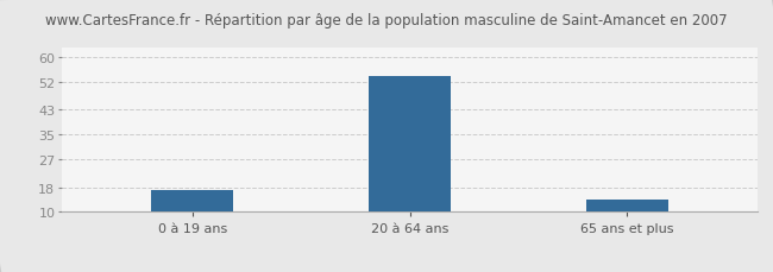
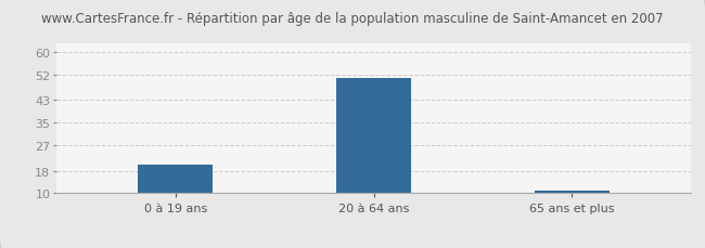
0 à 19 ans: 17 -> 20
20 à 64 ans: 54 -> 51
65 ans et plus: 14 -> 11
